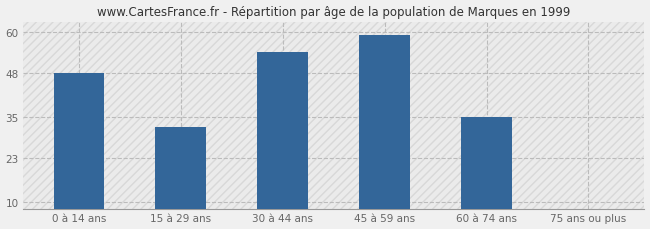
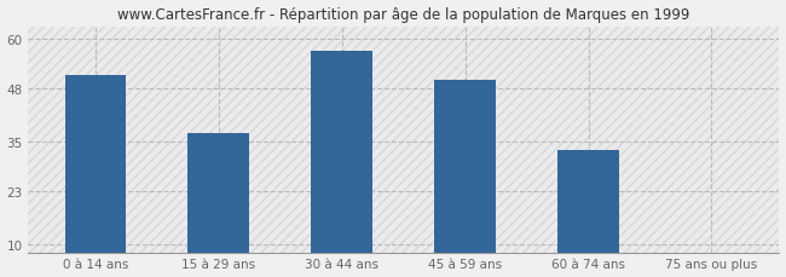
0 à 14 ans: 48 -> 51
15 à 29 ans: 32 -> 37
30 à 44 ans: 54 -> 57
45 à 59 ans: 59 -> 50
60 à 74 ans: 35 -> 33
